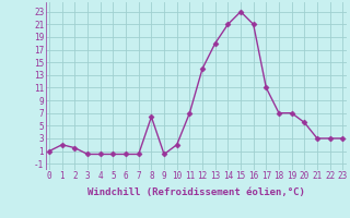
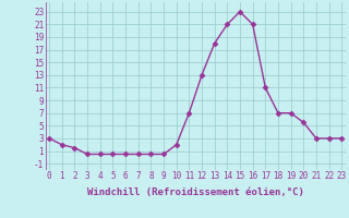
0: 1.0 -> 3.0
8: 6.4 -> 0.5
12: 14.0 -> 13.0
